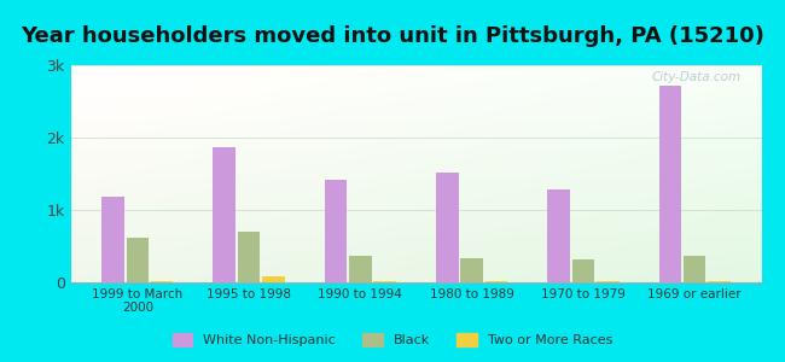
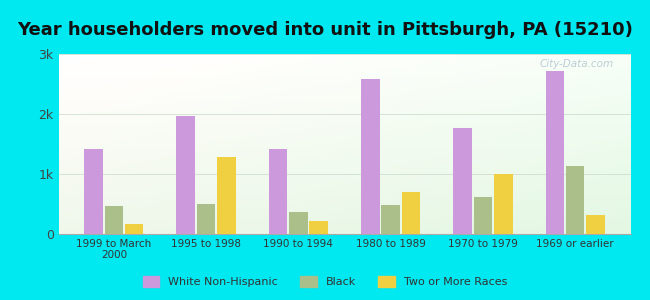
White Non-Hispanic/1999 to March 2000: 1.18k -> 1.42k
Black/1999 to March 2000: 0.62k -> 0.46k
Two or More Races/1999 to March 2000: 0.01k -> 0.16k
White Non-Hispanic/1995 to 1998: 1.87k -> 1.96k
Black/1995 to 1998: 0.70k -> 0.50k
Two or More Races/1995 to 1998: 0.08k -> 1.28k
Two or More Races/1990 to 1994: 0.02k -> 0.22k
White Non-Hispanic/1980 to 1989: 1.52k -> 2.58k
Black/1980 to 1989: 0.33k -> 0.48k
Two or More Races/1980 to 1989: 0.02k -> 0.70k
White Non-Hispanic/1970 to 1979: 1.28k -> 1.76k
Black/1970 to 1979: 0.31k -> 0.62k
Two or More Races/1970 to 1979: 0.01k -> 1.00k
Black/1969 or earlier: 0.37k -> 1.14k
Two or More Races/1969 or earlier: 0.01k -> 0.32k
